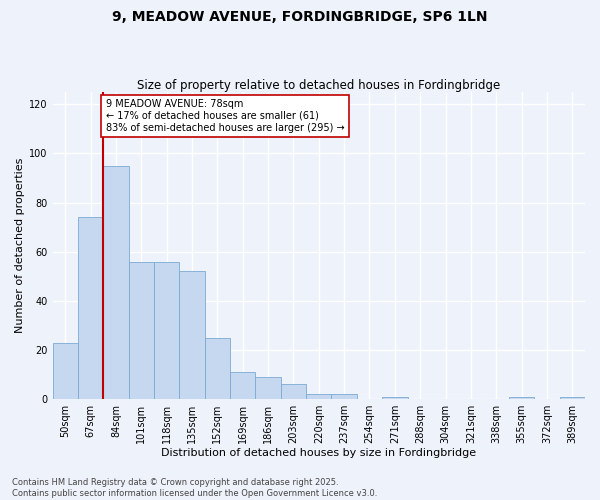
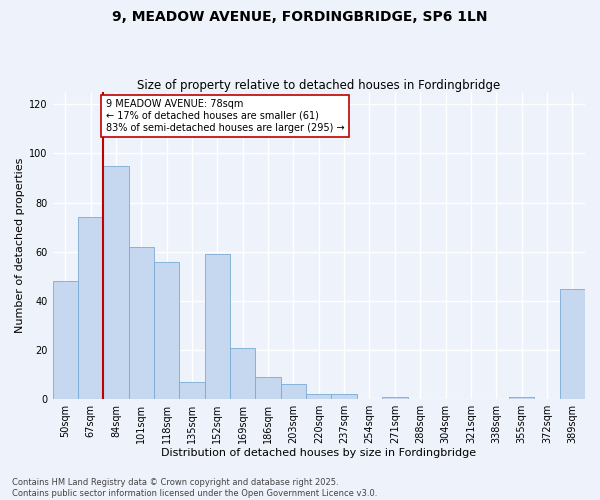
50sqm: 23 -> 48
101sqm: 56 -> 62
135sqm: 52 -> 7
152sqm: 25 -> 59
169sqm: 11 -> 21
389sqm: 1 -> 45
